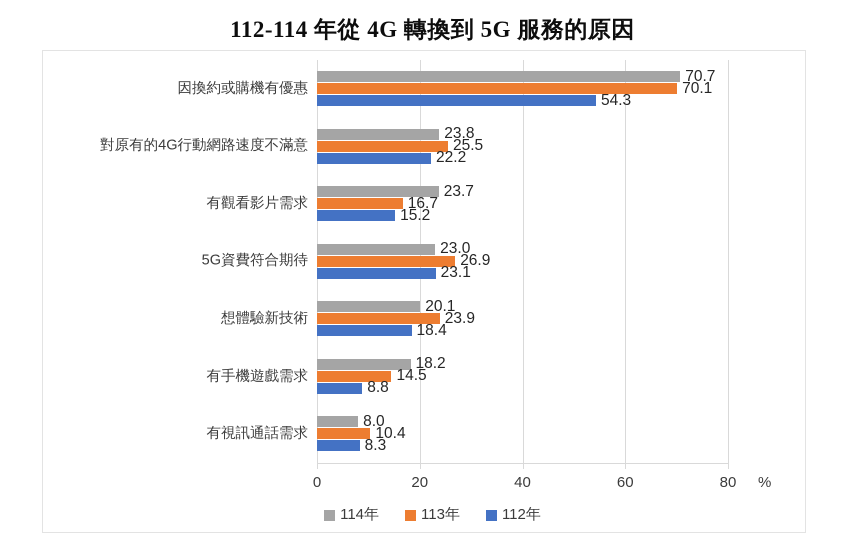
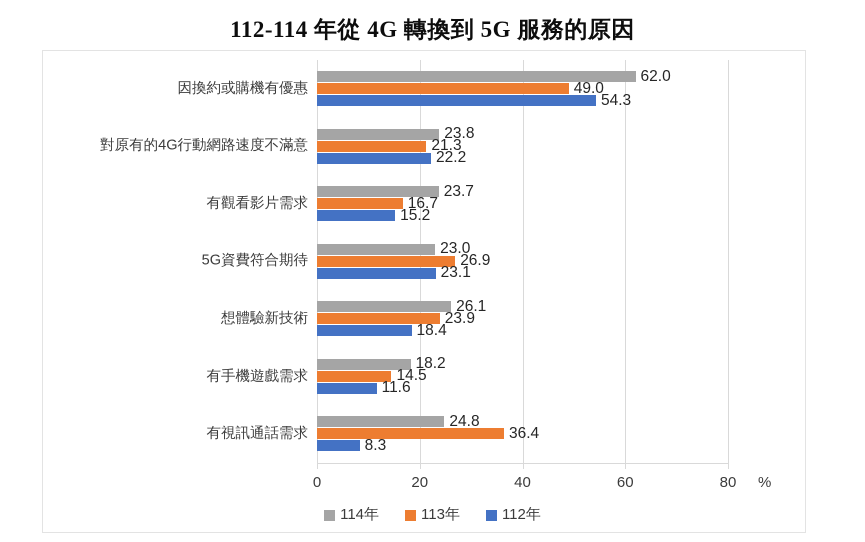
114年/因換約或購機有優惠: 70.7 -> 62.0
113年/因換約或購機有優惠: 70.1 -> 49.0
113年/對原有的4G行動網路速度不滿意: 25.5 -> 21.3
114年/想體驗新技術: 20.1 -> 26.1
112年/有手機遊戲需求: 8.8 -> 11.6
114年/有視訊通話需求: 8.0 -> 24.8
113年/有視訊通話需求: 10.4 -> 36.4
